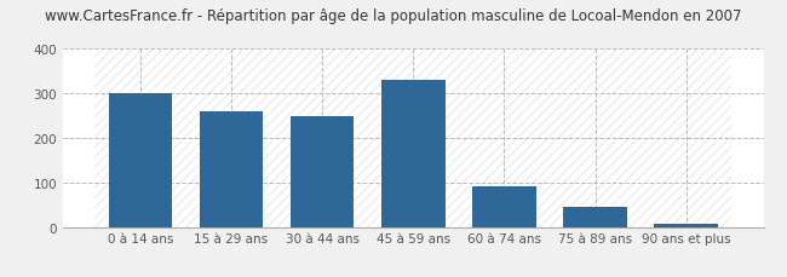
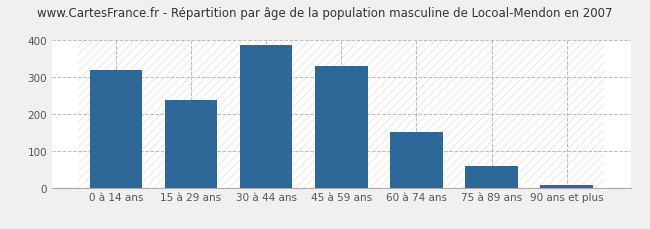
0 à 14 ans: 300 -> 320
15 à 29 ans: 260 -> 237
30 à 44 ans: 250 -> 388
60 à 74 ans: 90 -> 152
75 à 89 ans: 45 -> 60
